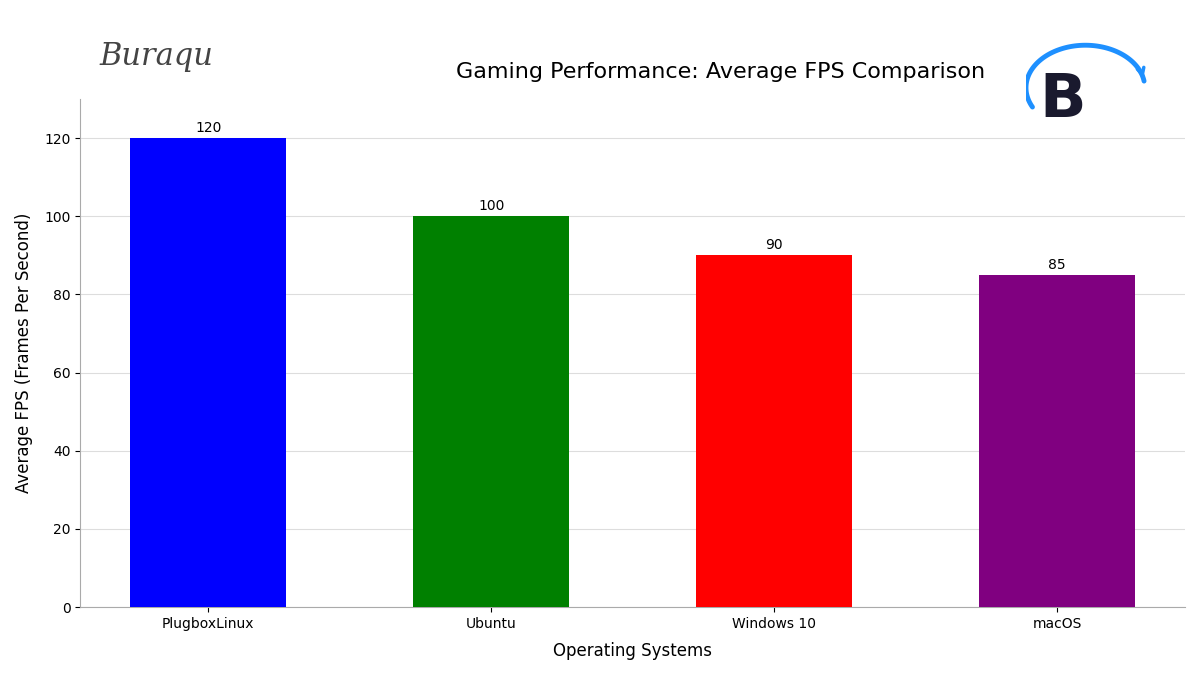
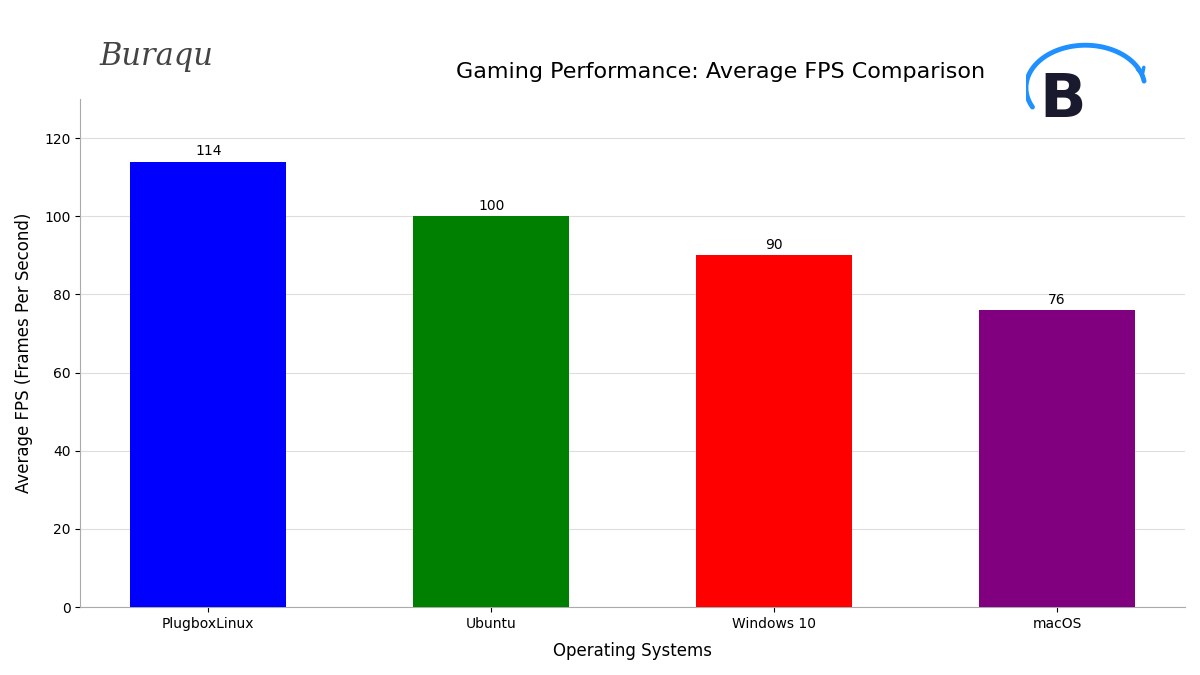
Gaming Performance: Average FPS Comparison/PlugboxLinux: 120 -> 114
Gaming Performance: Average FPS Comparison/macOS: 85 -> 76
